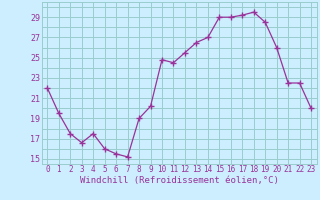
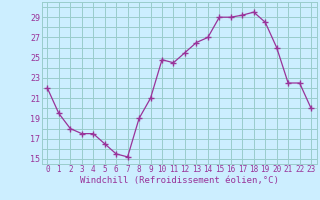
2: 17.5 -> 18.0
3: 16.6 -> 17.5
5: 16.0 -> 16.5
9: 20.2 -> 21.0
